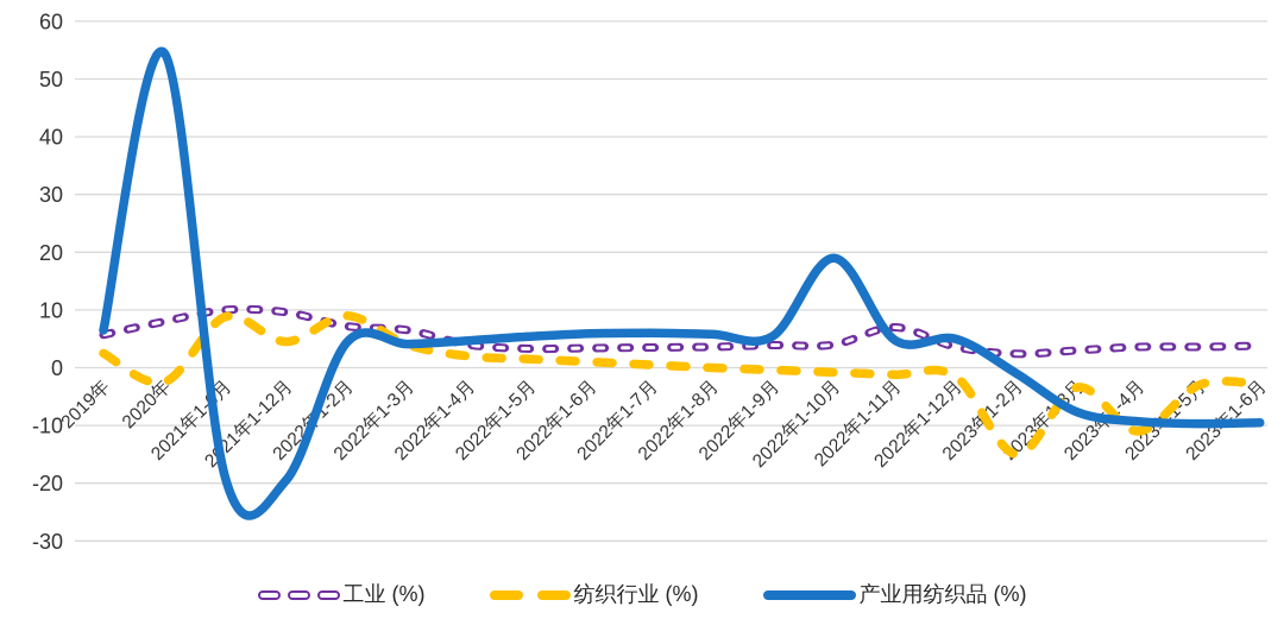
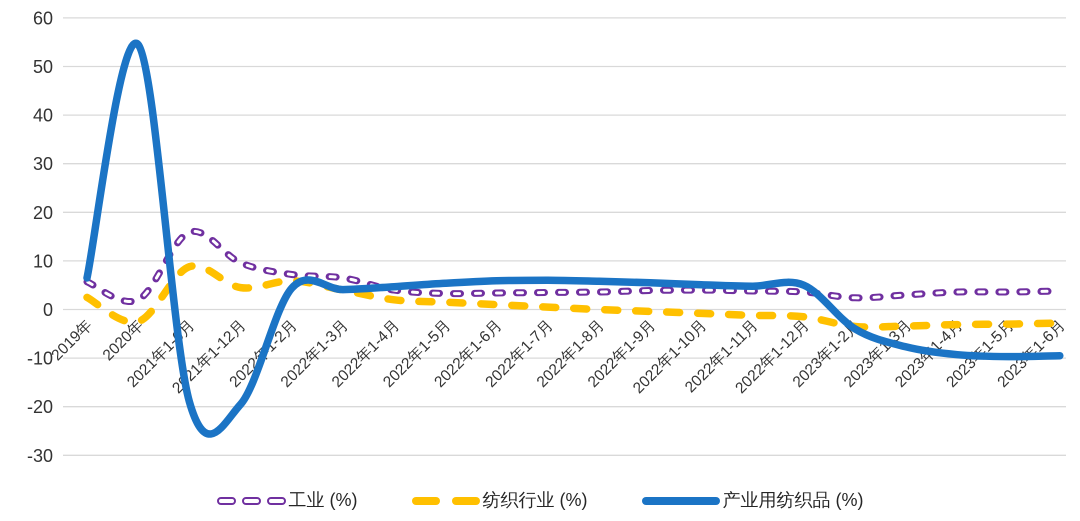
工业 (%)/2020年: 8 -> 2
工业 (%)/2021年1-6月: 10 -> 16
纺织行业 (%)/2022年1-2月: 9 -> 6
产业用纺织品 (%)/2022年1-10月: 19 -> 5
工业 (%)/2022年1-11月: 7 -> 4
纺织行业 (%)/2023年1-2月: -15 -> -4
产业用纺织品 (%)/2023年1-2月: -1 -> -4
纺织行业 (%)/2023年1-4月: -11 -> -3
